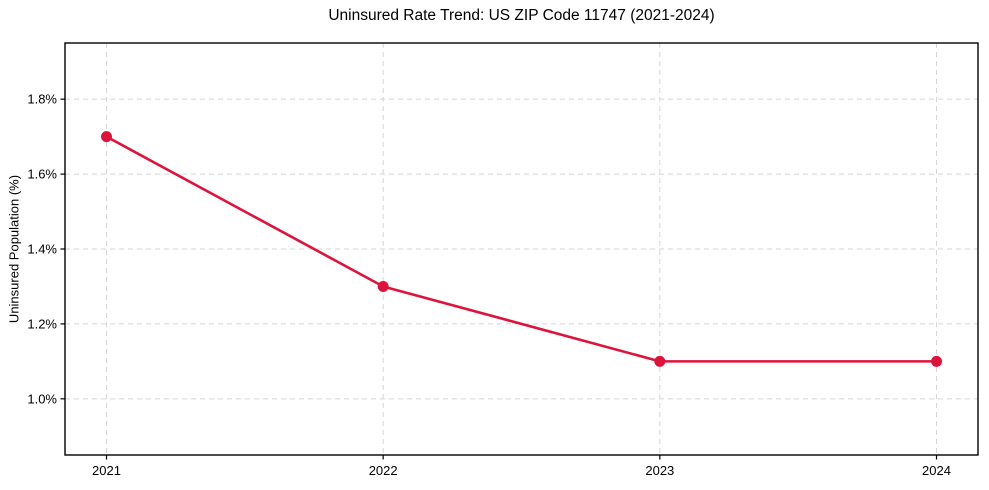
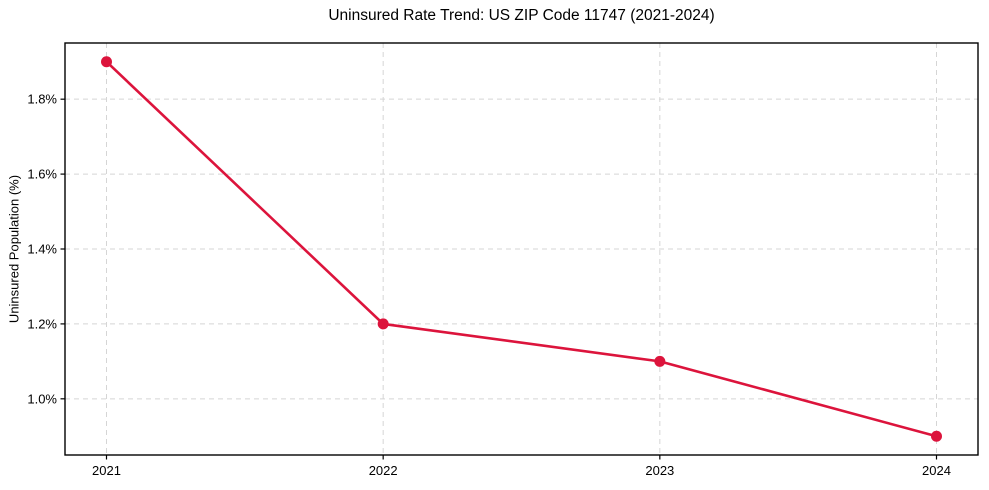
2021: 1.7% -> 1.9%
2022: 1.3% -> 1.2%
2024: 1.1% -> 0.9%
